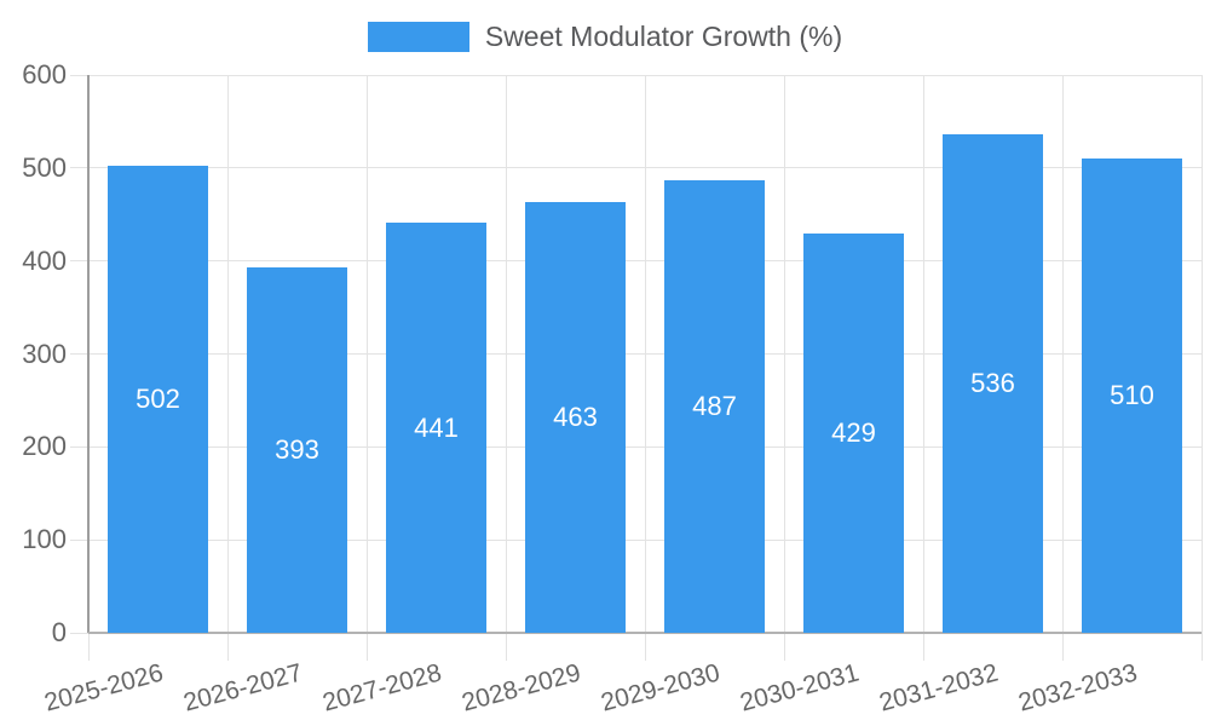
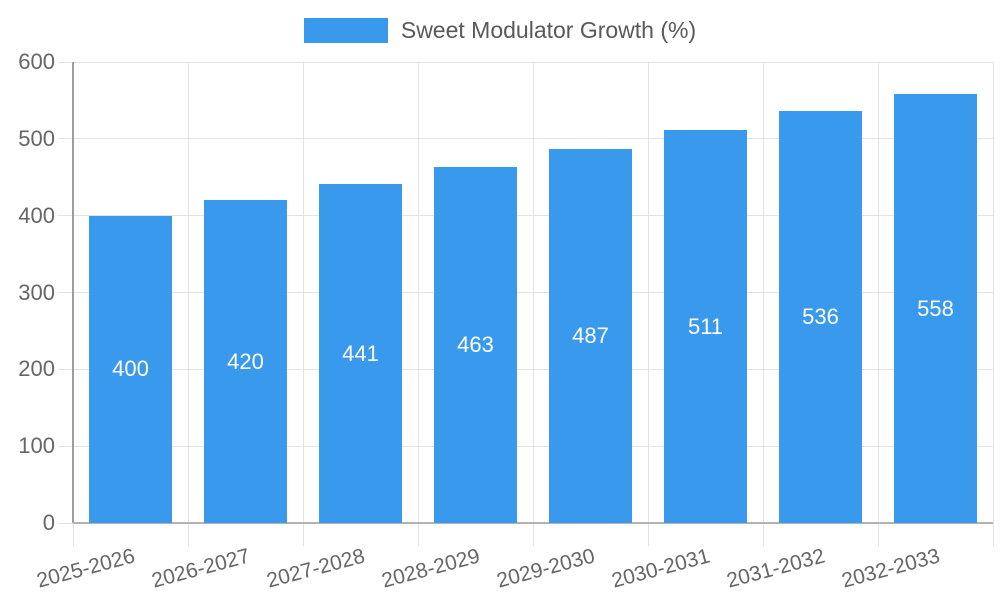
2025-2026: 502 -> 400
2026-2027: 393 -> 420
2030-2031: 429 -> 511
2032-2033: 510 -> 558
